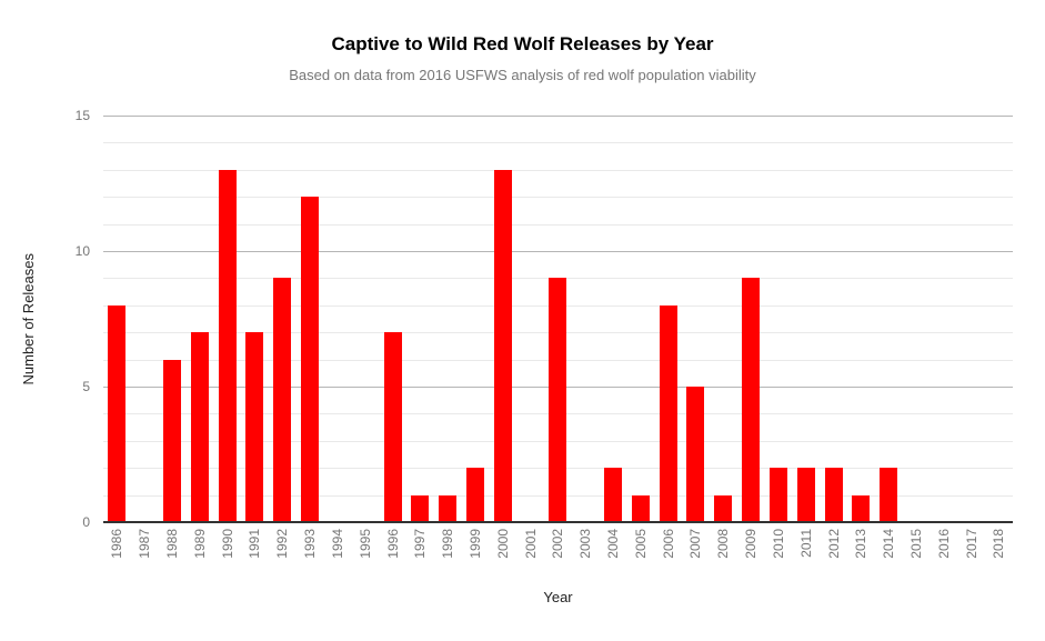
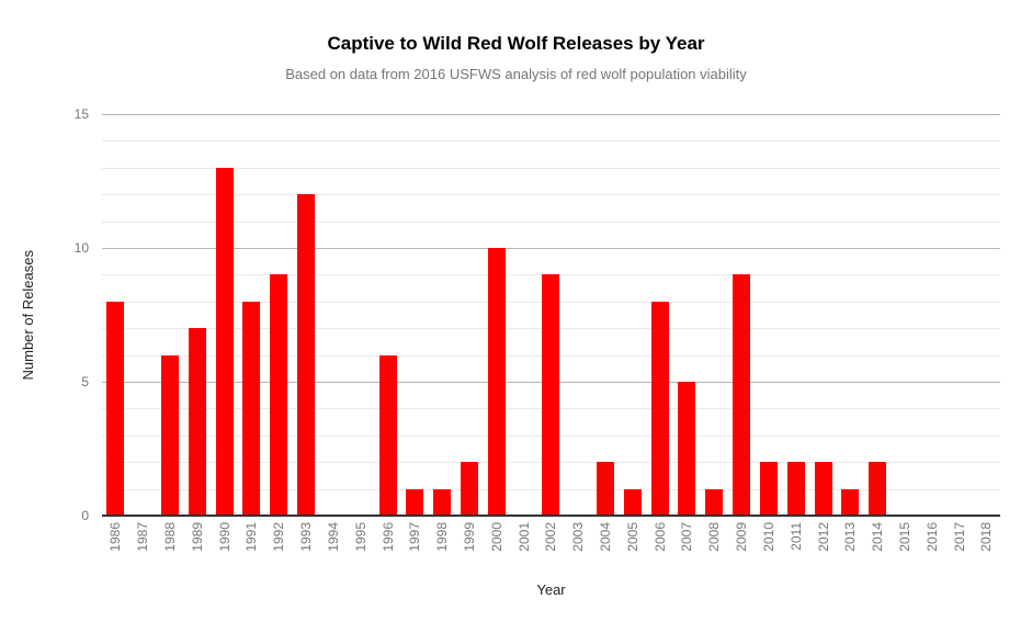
1991: 7 -> 8
1996: 7 -> 6
2000: 13 -> 10
